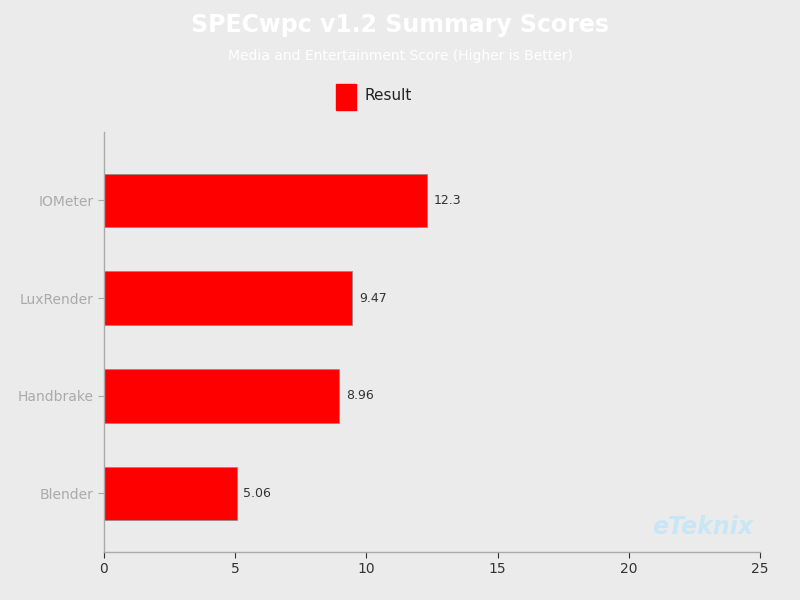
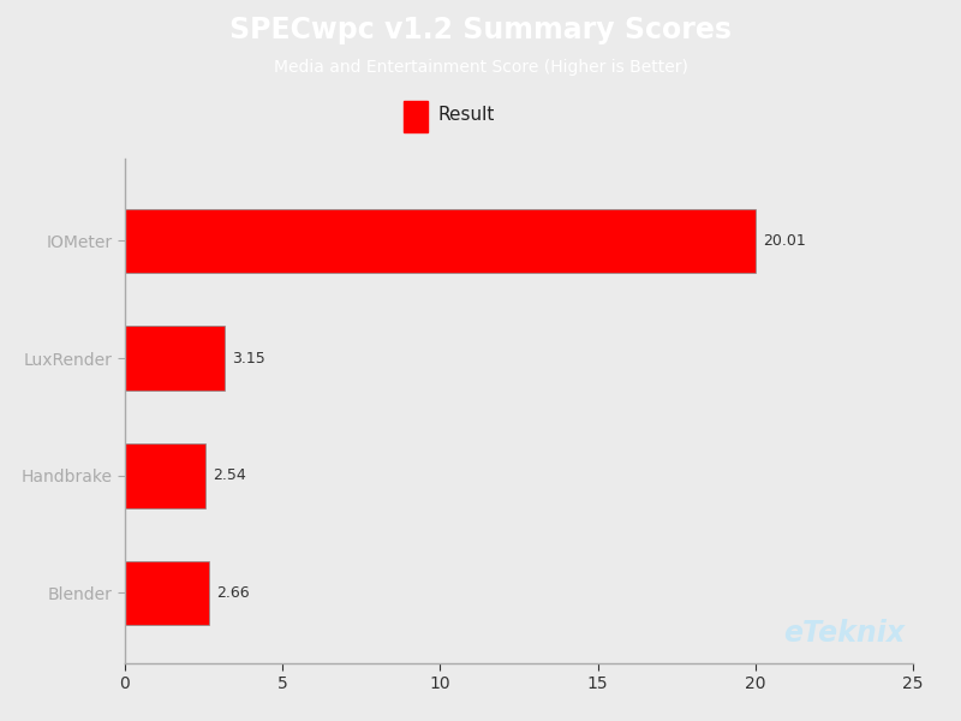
IOMeter: 12.3 -> 20.01
LuxRender: 9.47 -> 3.15
Handbrake: 8.96 -> 2.54
Blender: 5.06 -> 2.66
